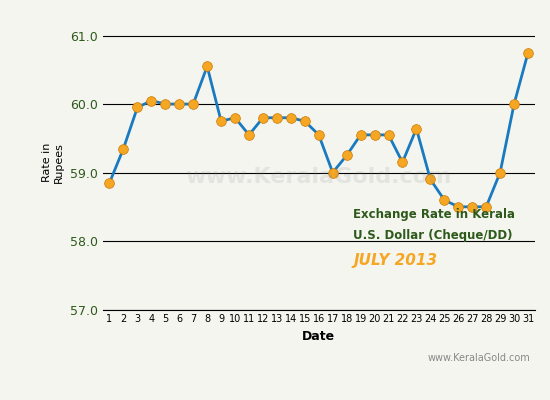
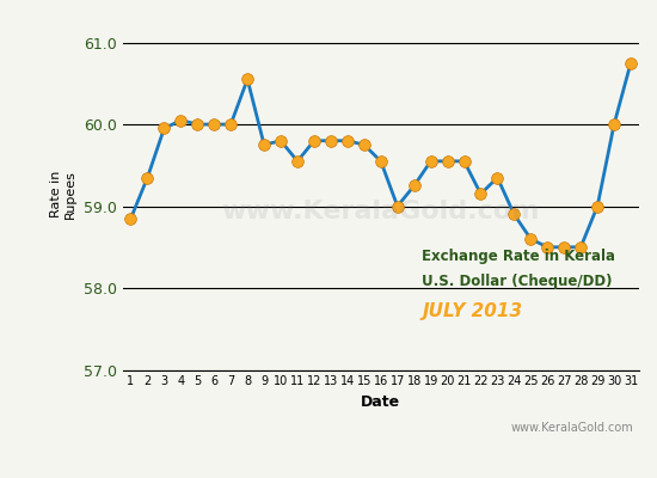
23: 59.64 -> 59.35
